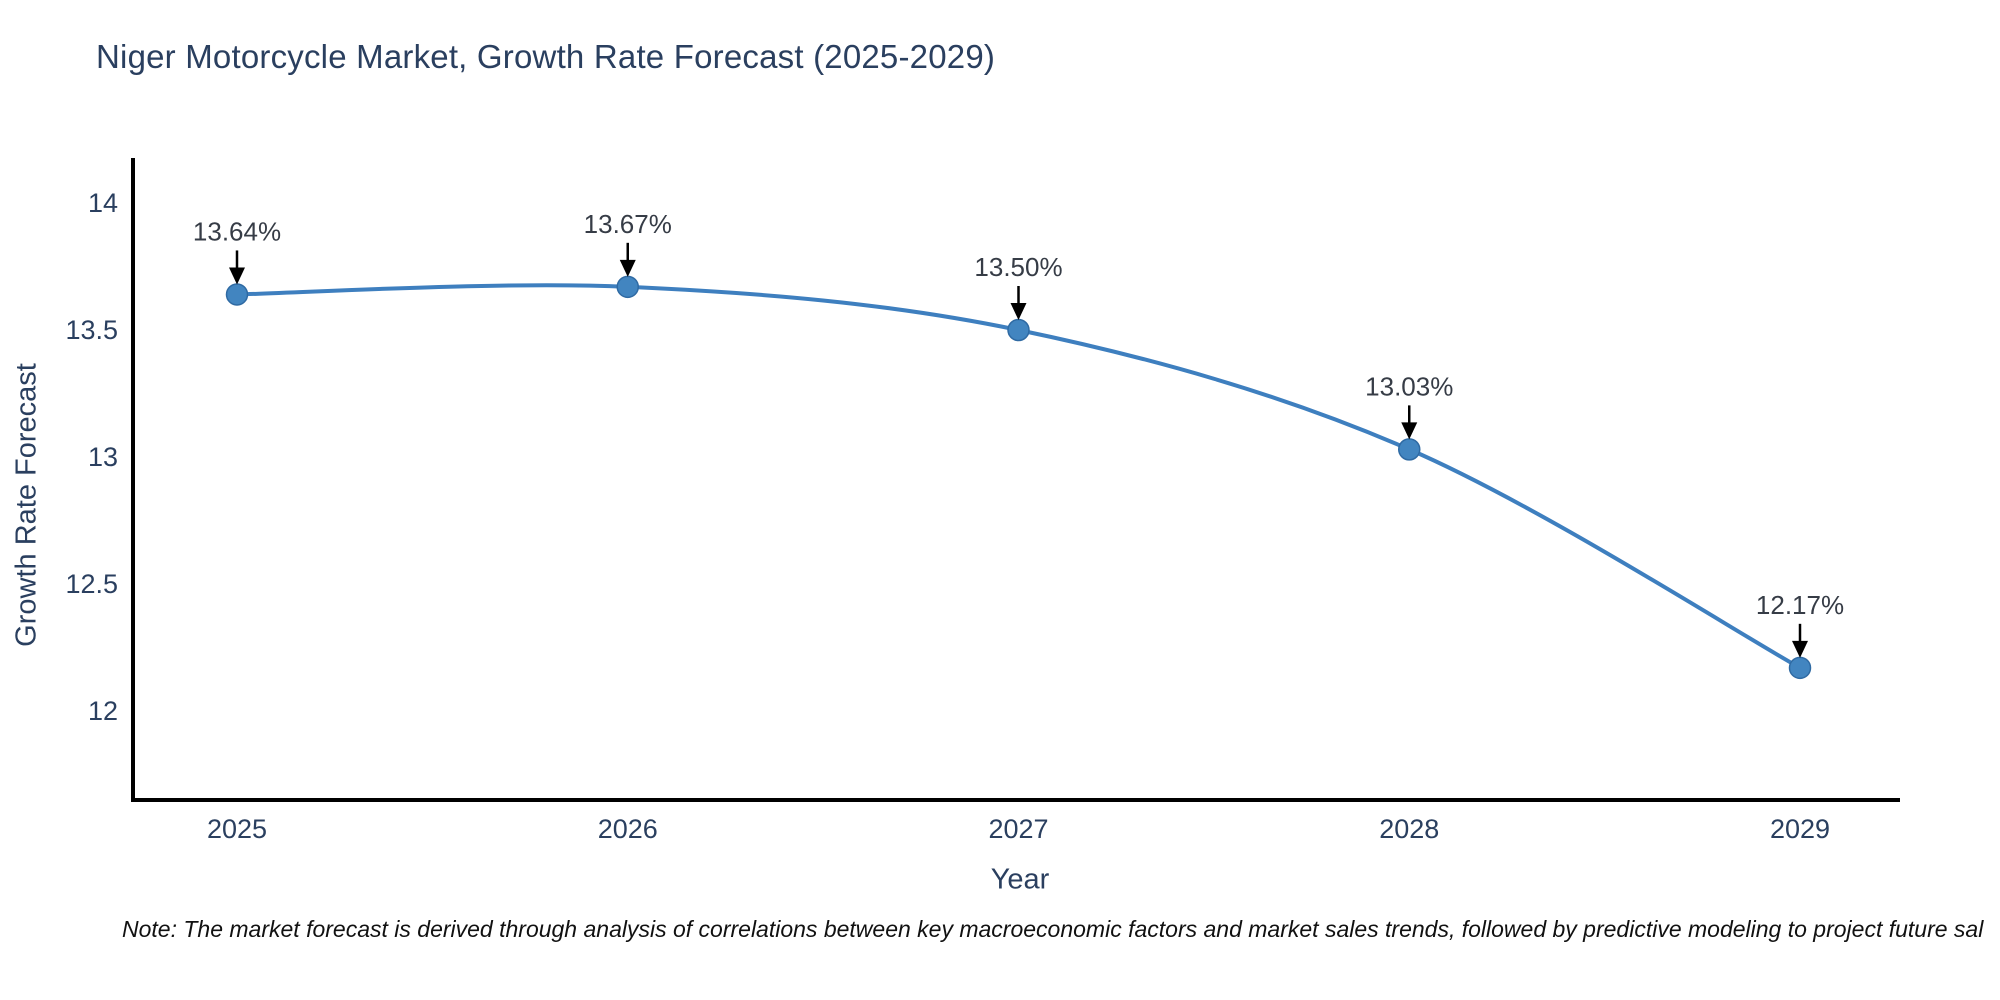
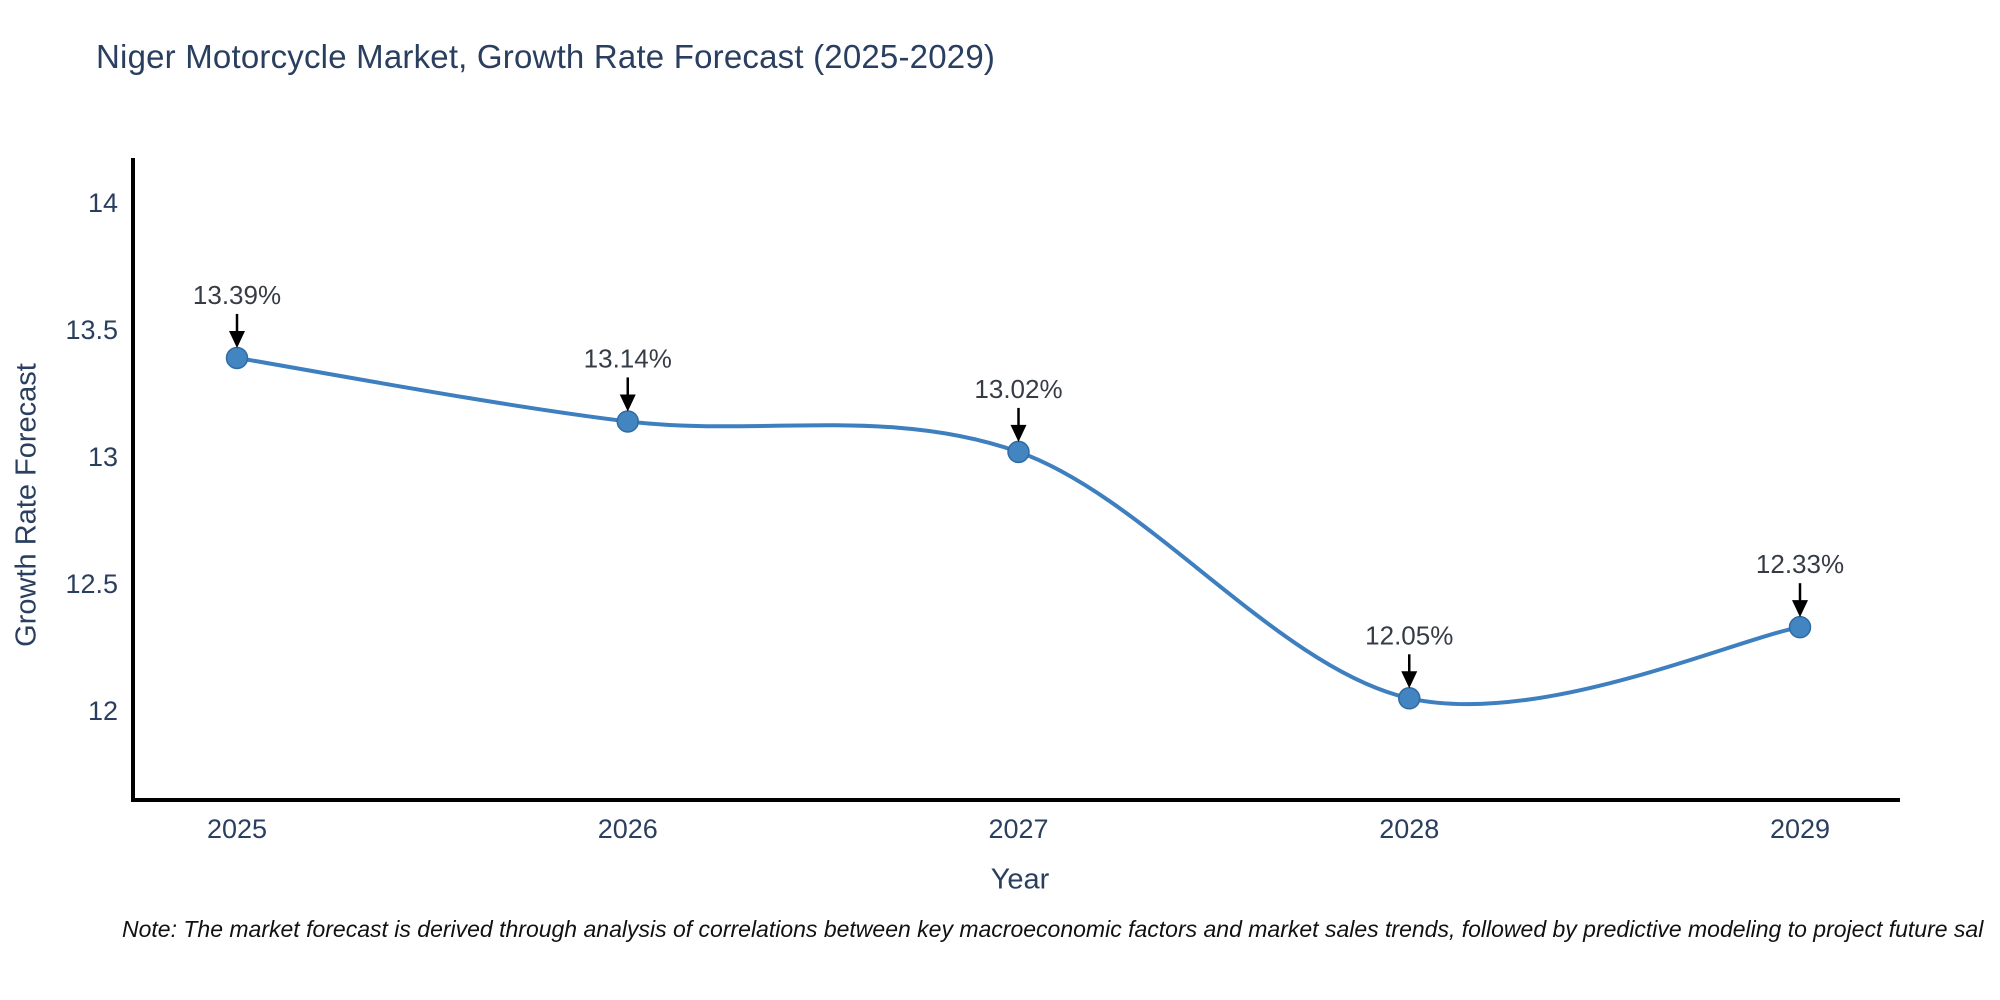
2025: 13.64% -> 13.39%
2026: 13.67% -> 13.14%
2027: 13.50% -> 13.02%
2028: 13.03% -> 12.05%
2029: 12.17% -> 12.33%
